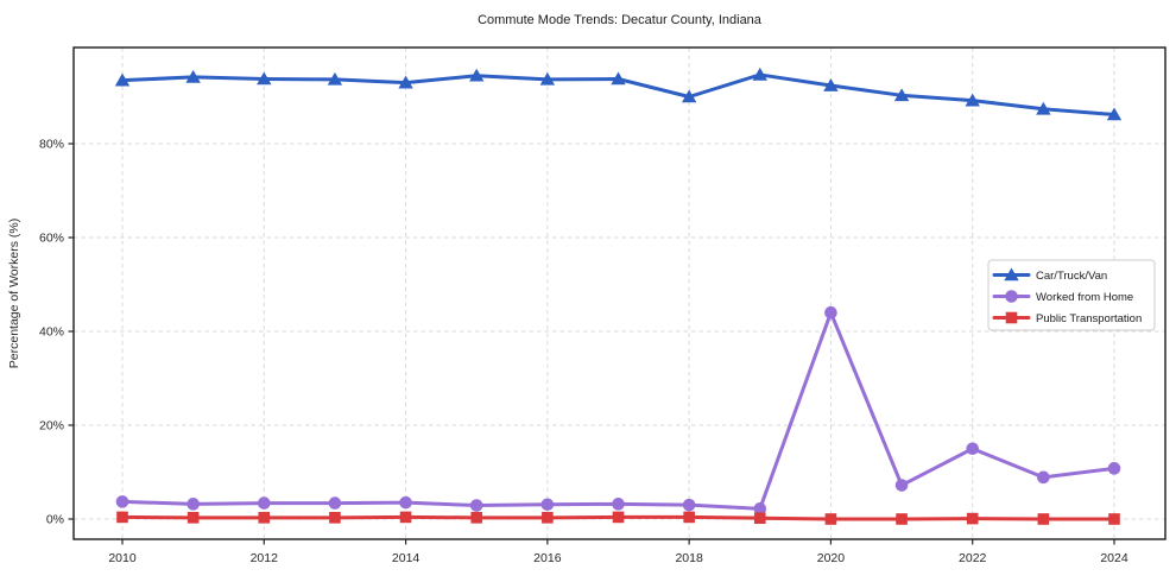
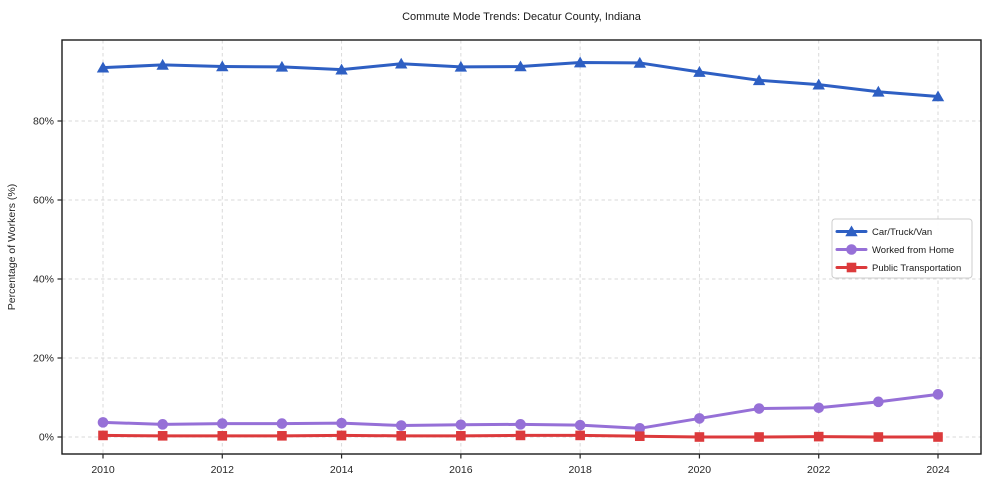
Car/Truck/Van/2018: 90% -> 95%
Worked from Home/2020: 44% -> 5%
Worked from Home/2022: 15% -> 7%
